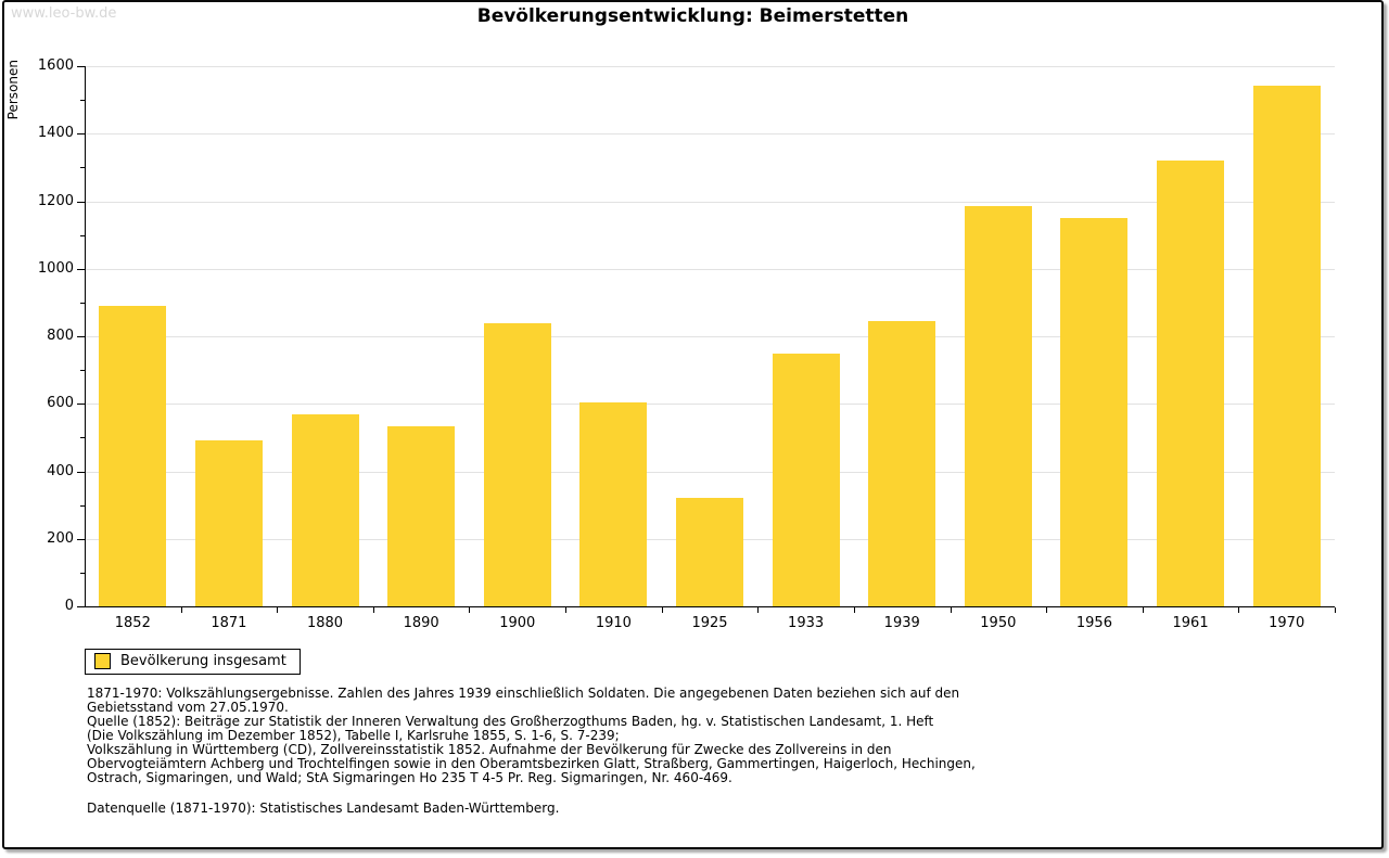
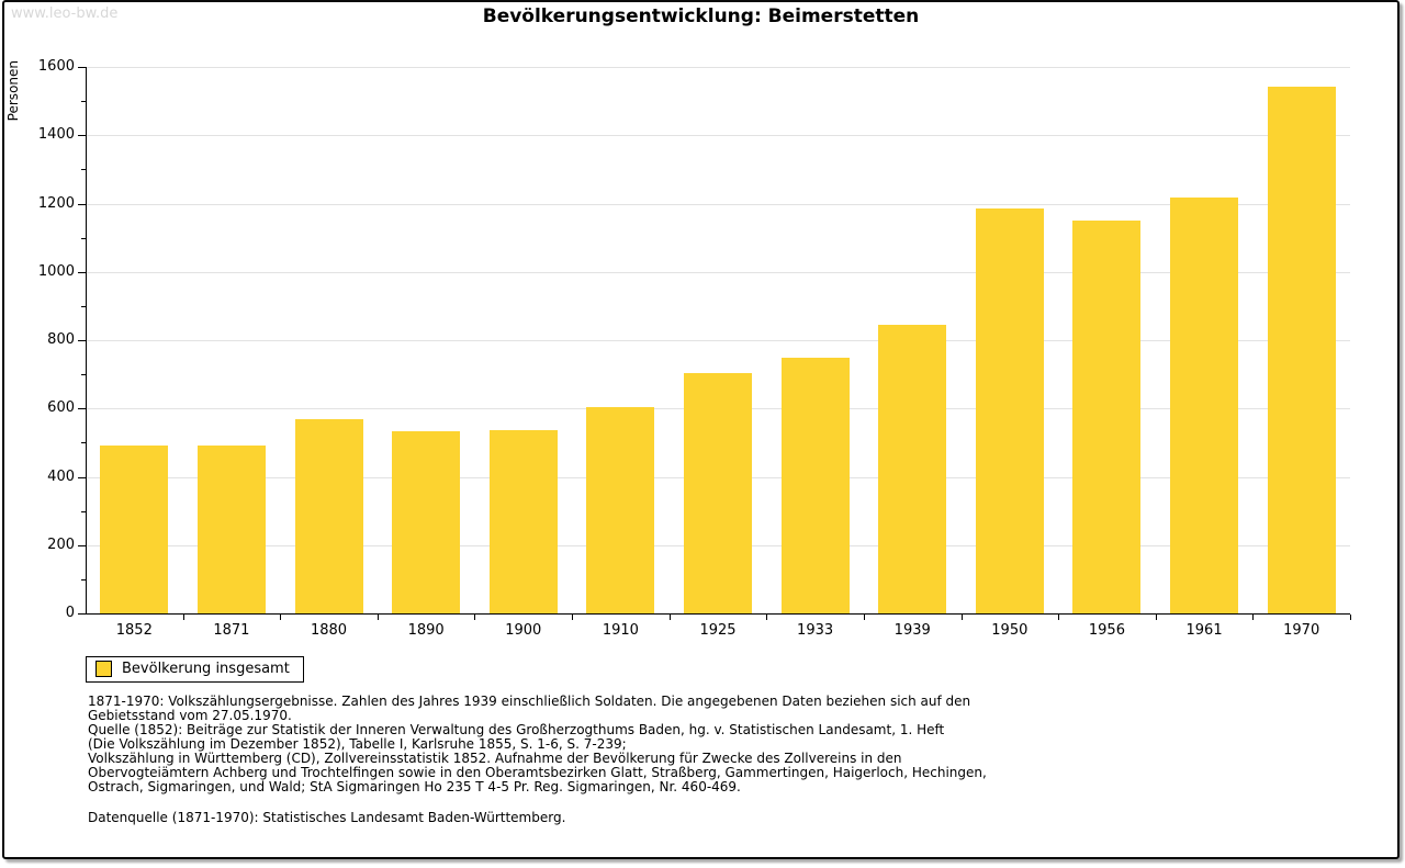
1852: 890 -> 490
1900: 840 -> 540
1925: 320 -> 700
1961: 1320 -> 1220
